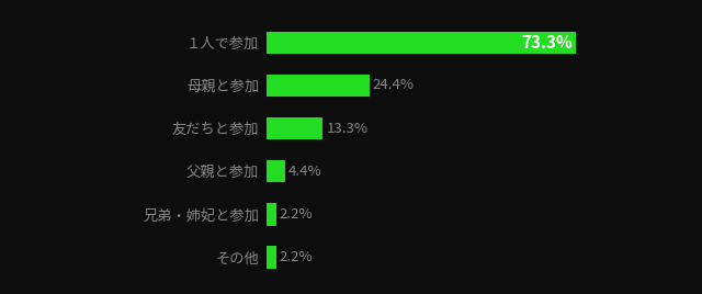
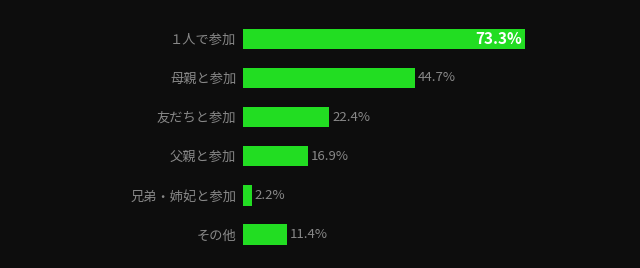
母親と参加: 24.4% -> 44.7%
友だちと参加: 13.3% -> 22.4%
父親と参加: 4.4% -> 16.9%
その他: 2.2% -> 11.4%
